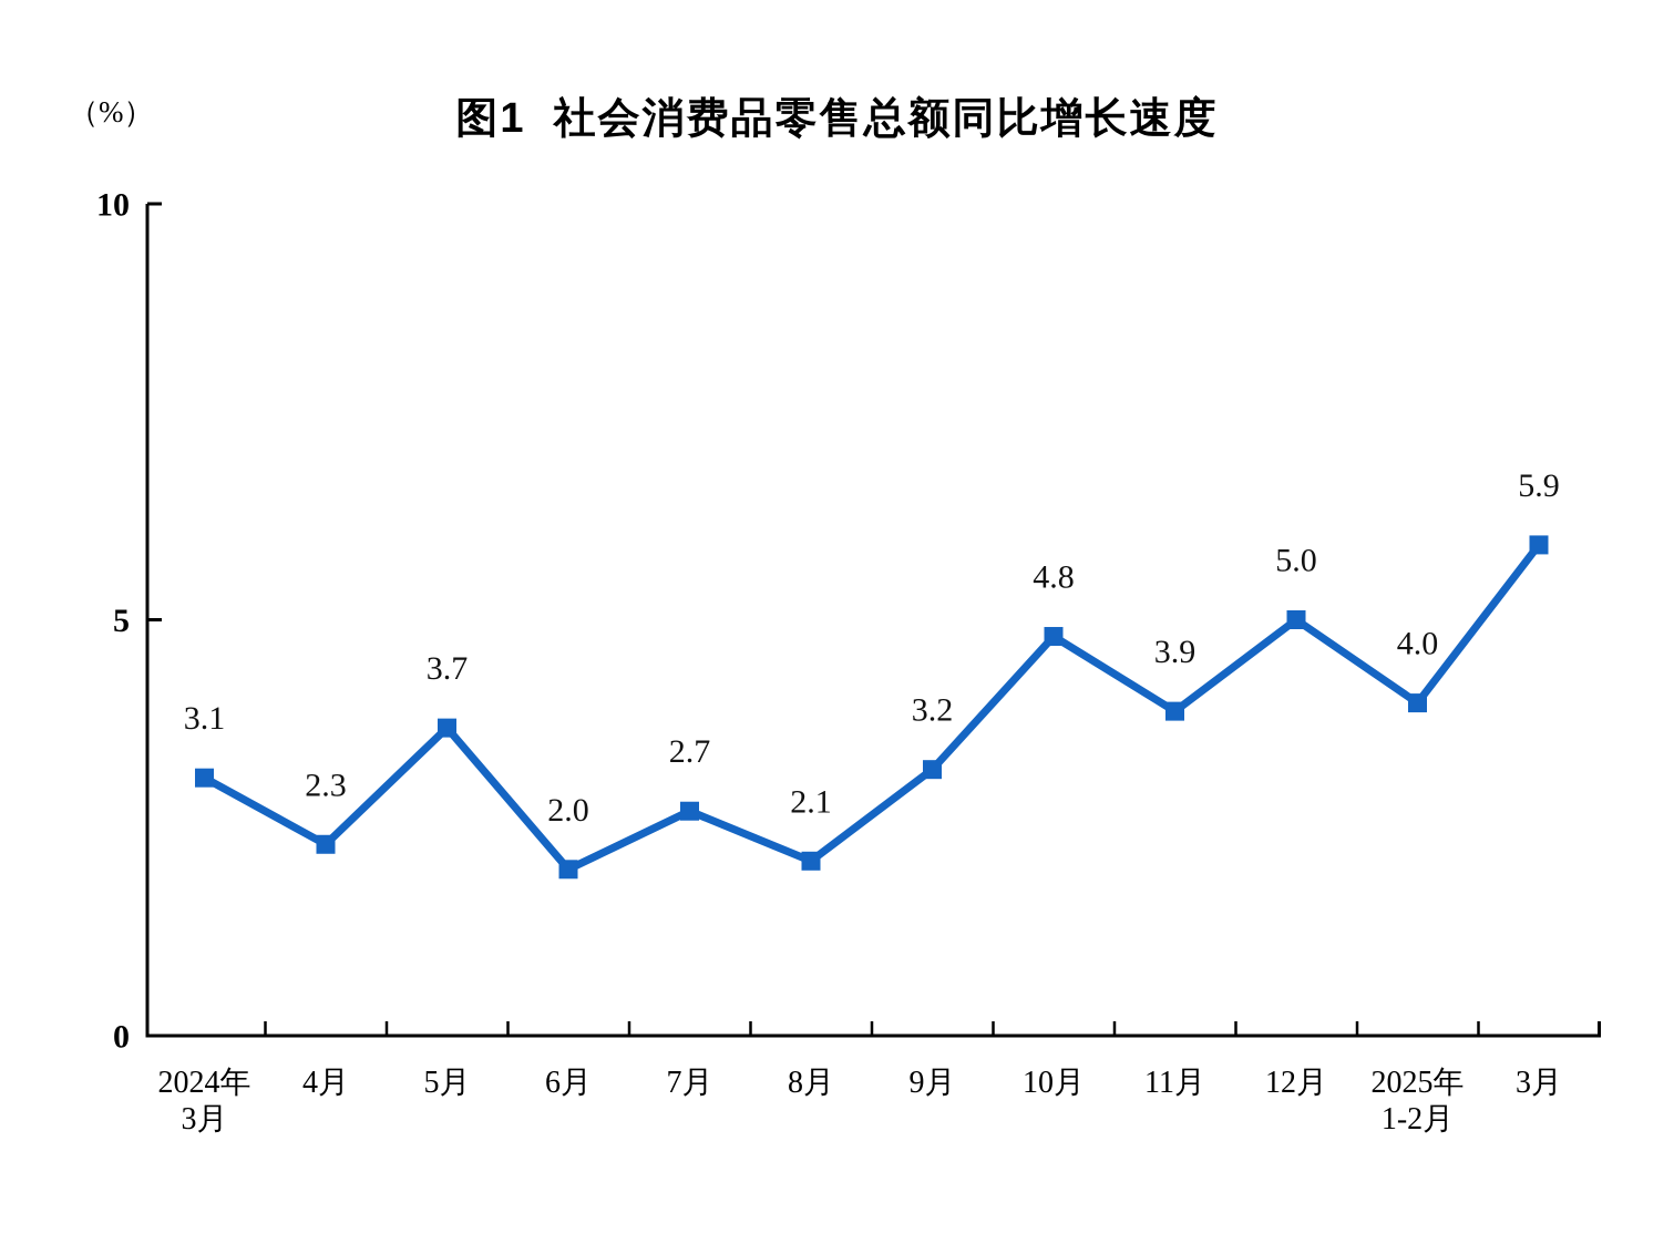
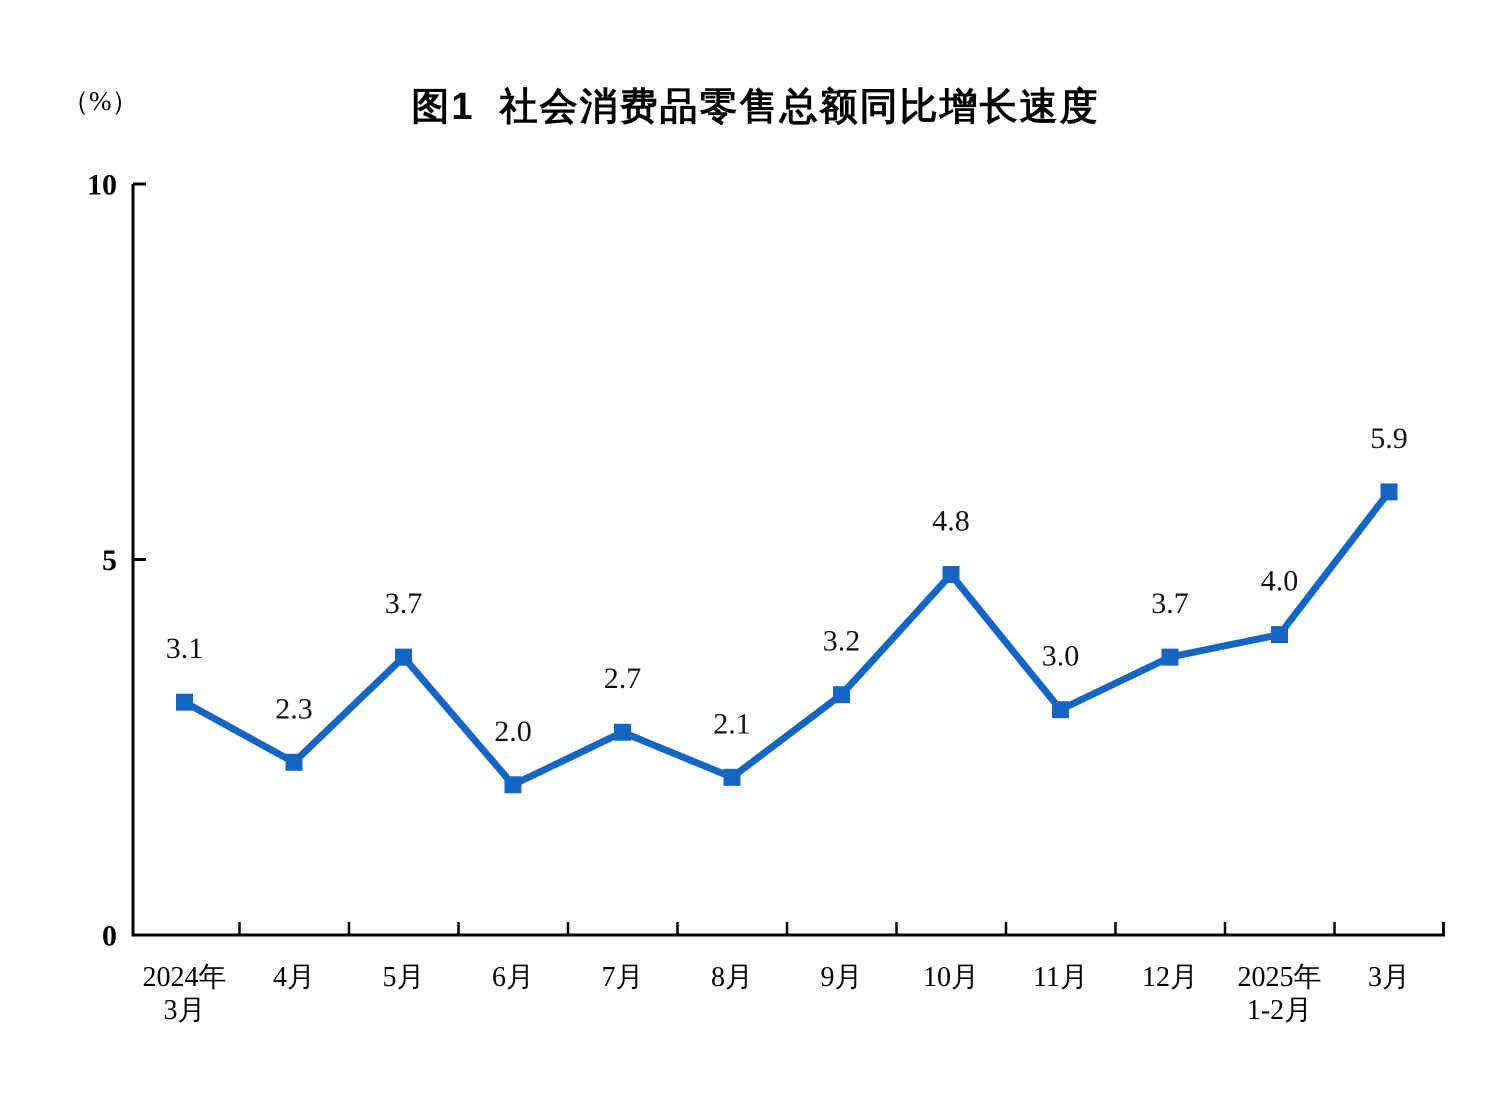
11月: 3.9 -> 3.0
12月: 5.0 -> 3.7
